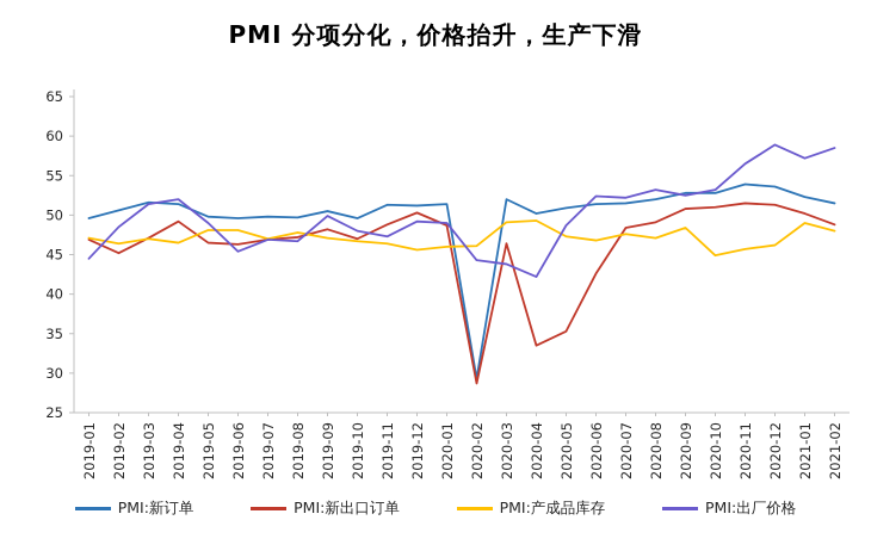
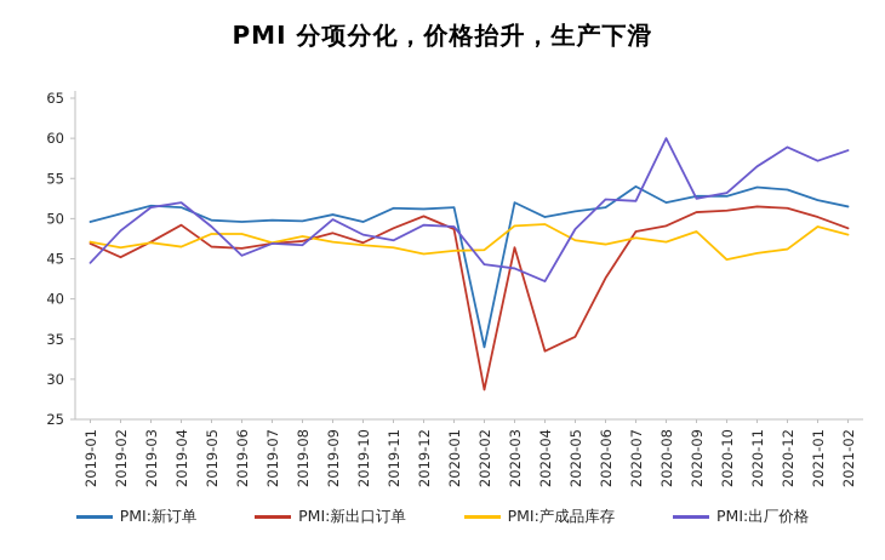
PMI:新订单/2020-02: 29 -> 34
PMI:新订单/2020-07: 52 -> 54
PMI:出厂价格/2020-08: 53 -> 60
